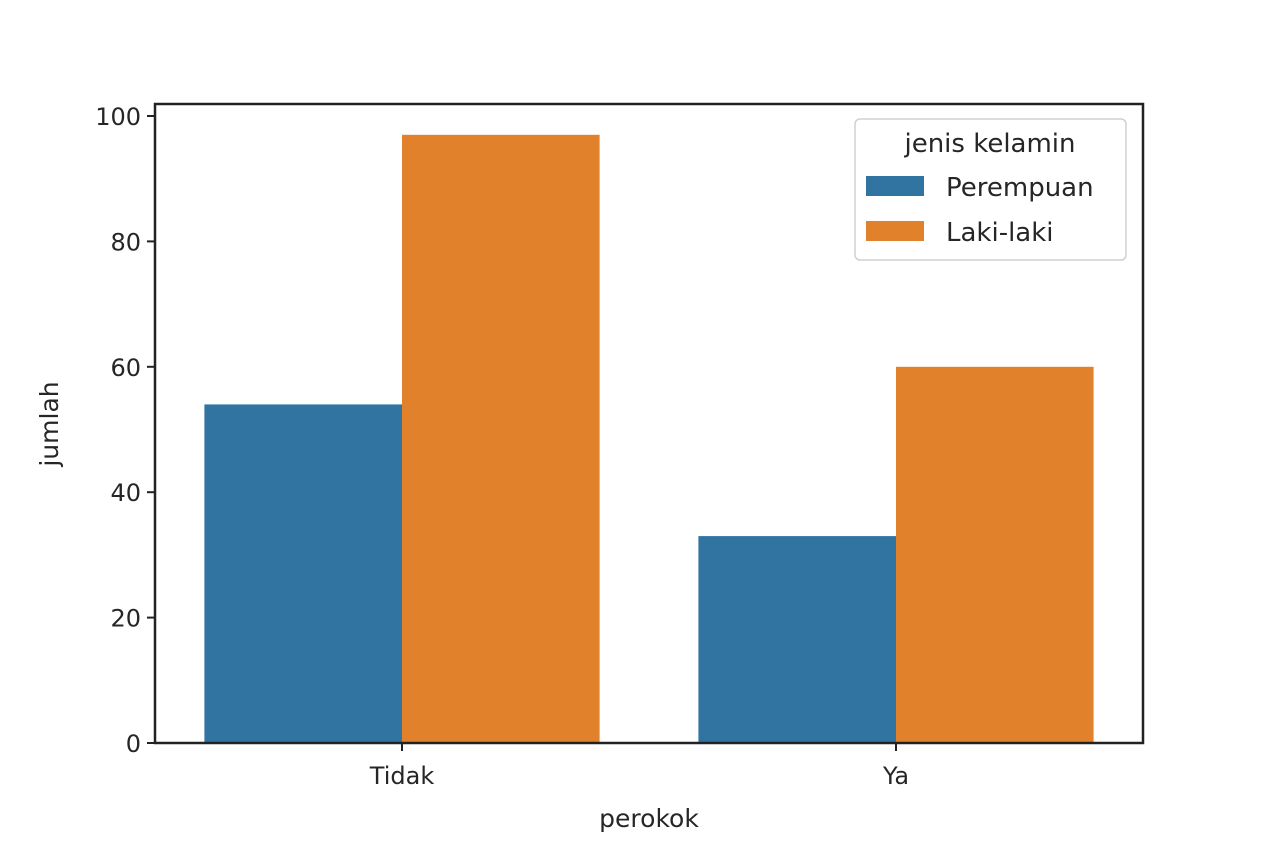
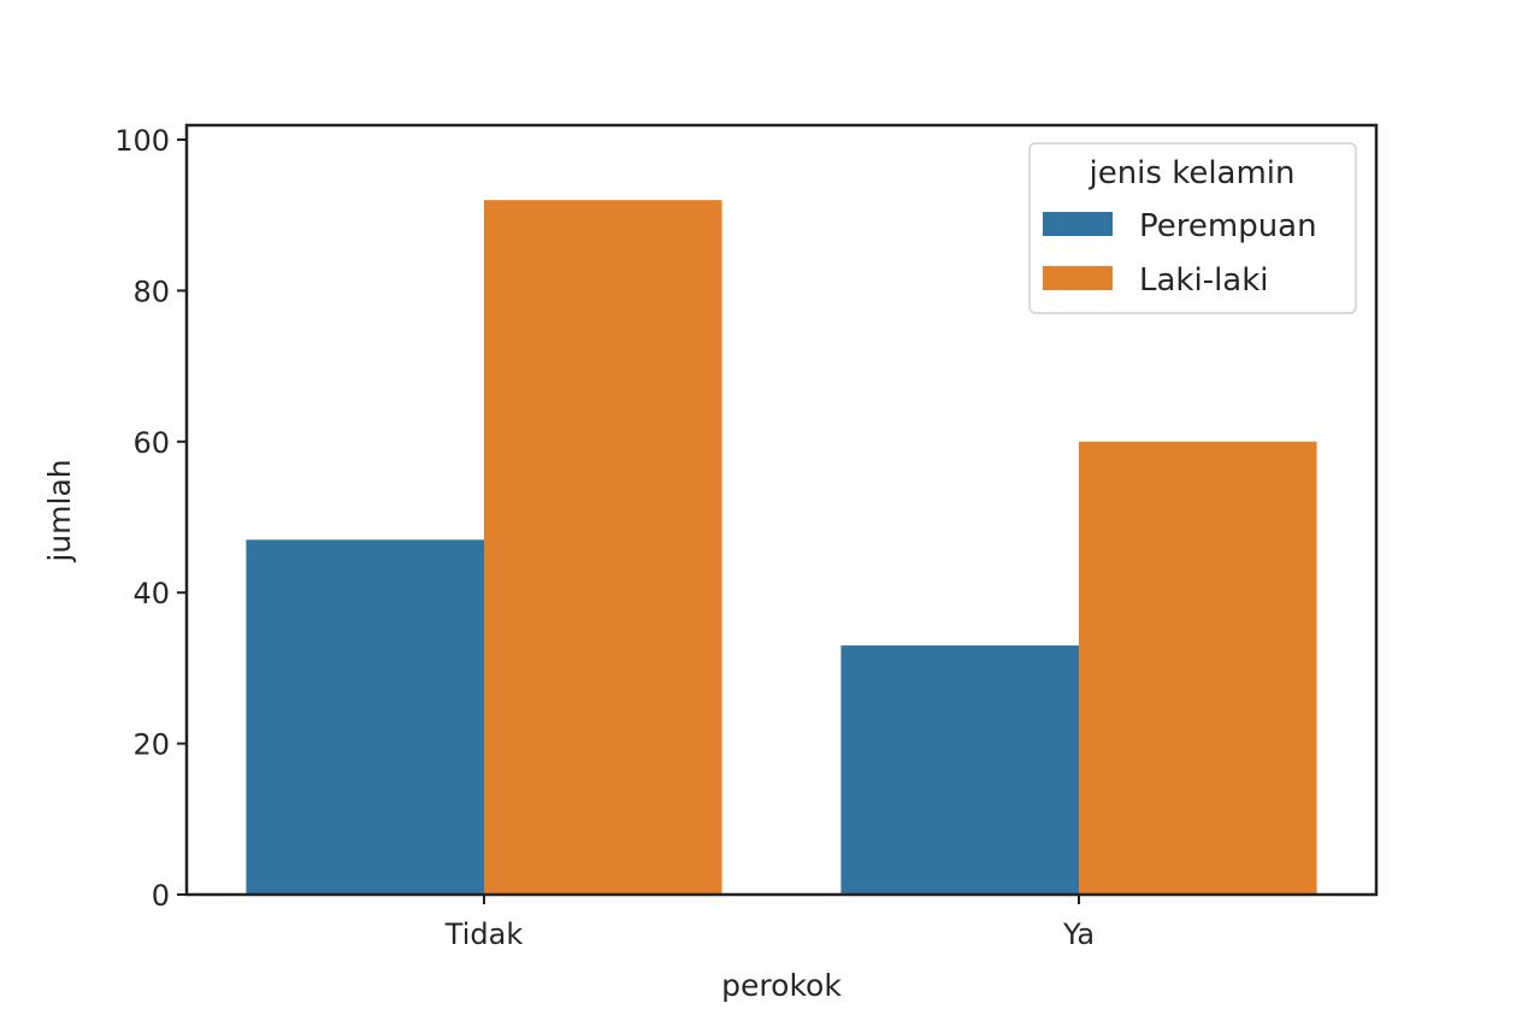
Perempuan/Tidak: 54 -> 47
Laki-laki/Tidak: 97 -> 92
